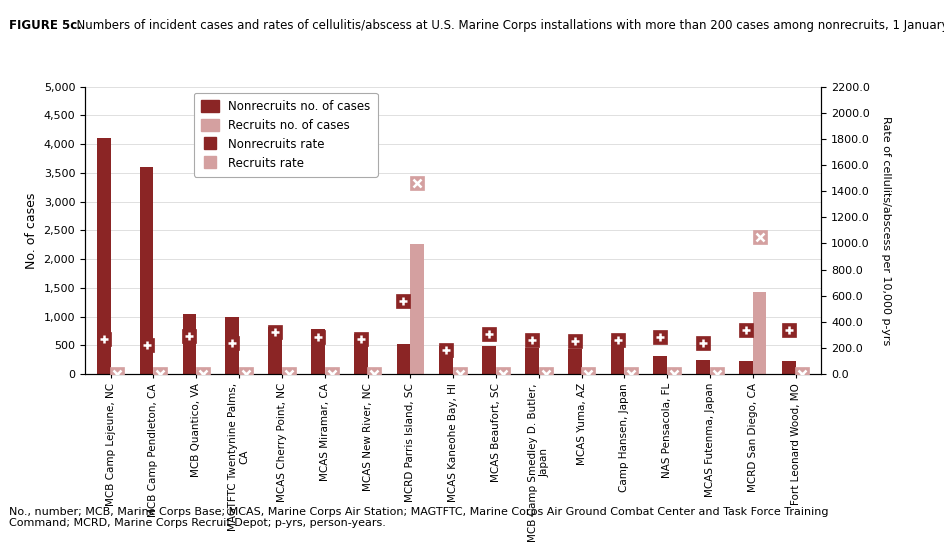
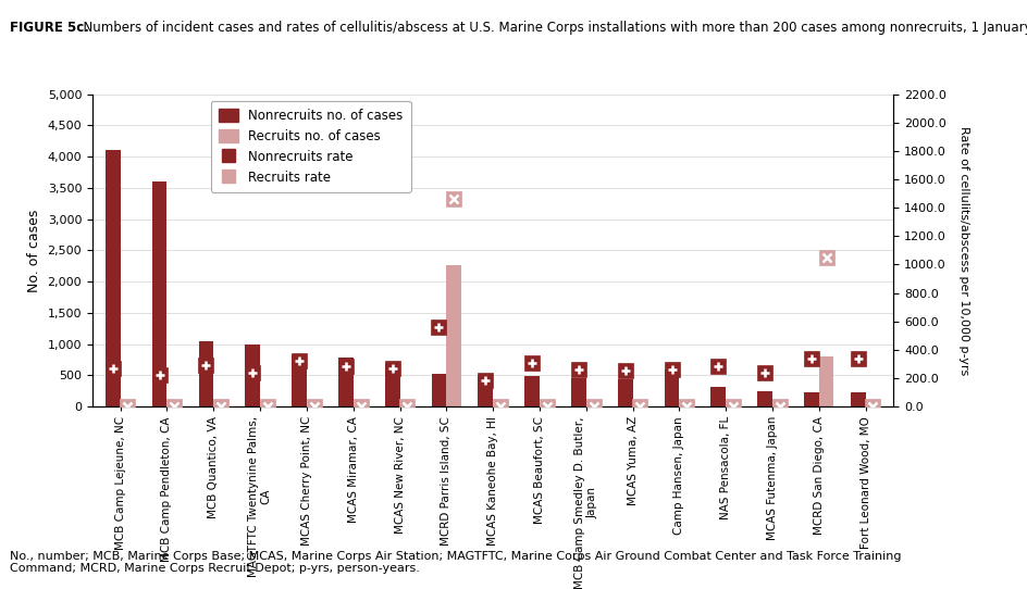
Recruits no. of cases/MCRD San Diego, CA: 1,430 -> 800
